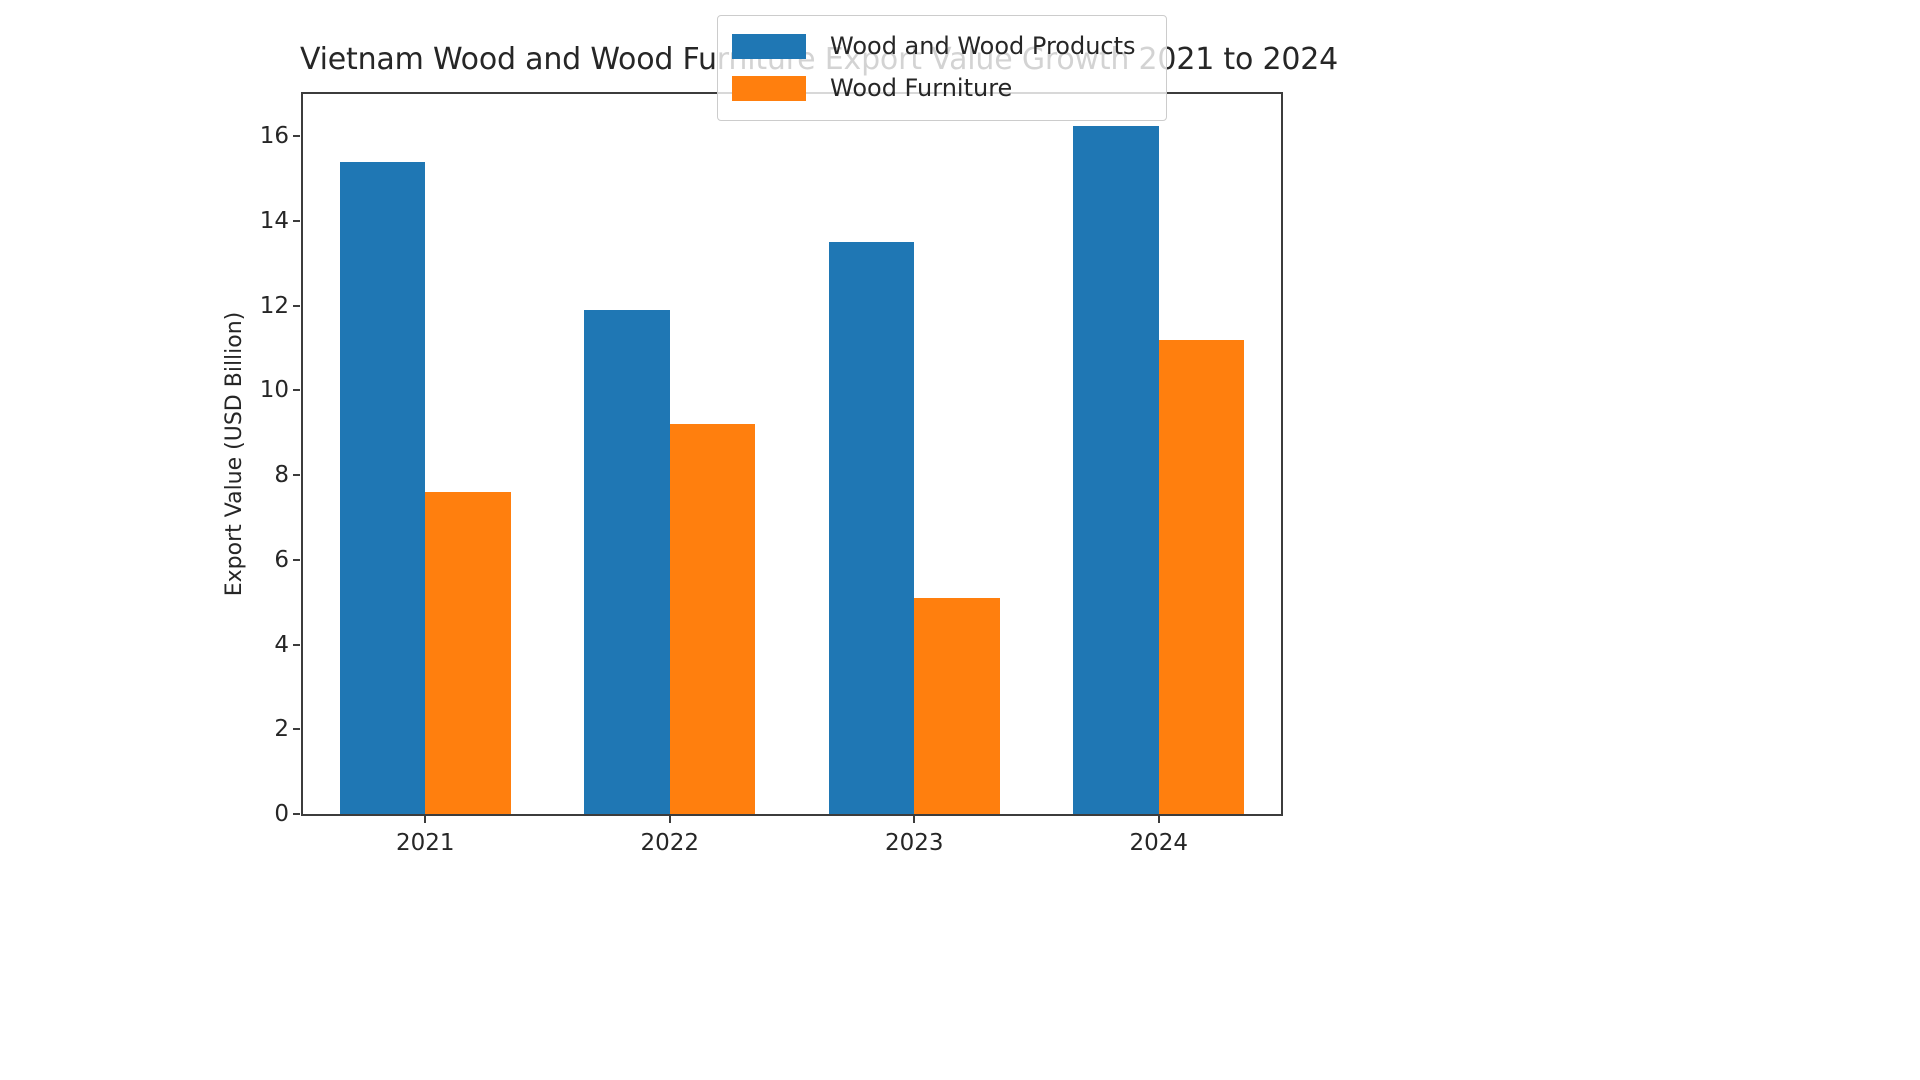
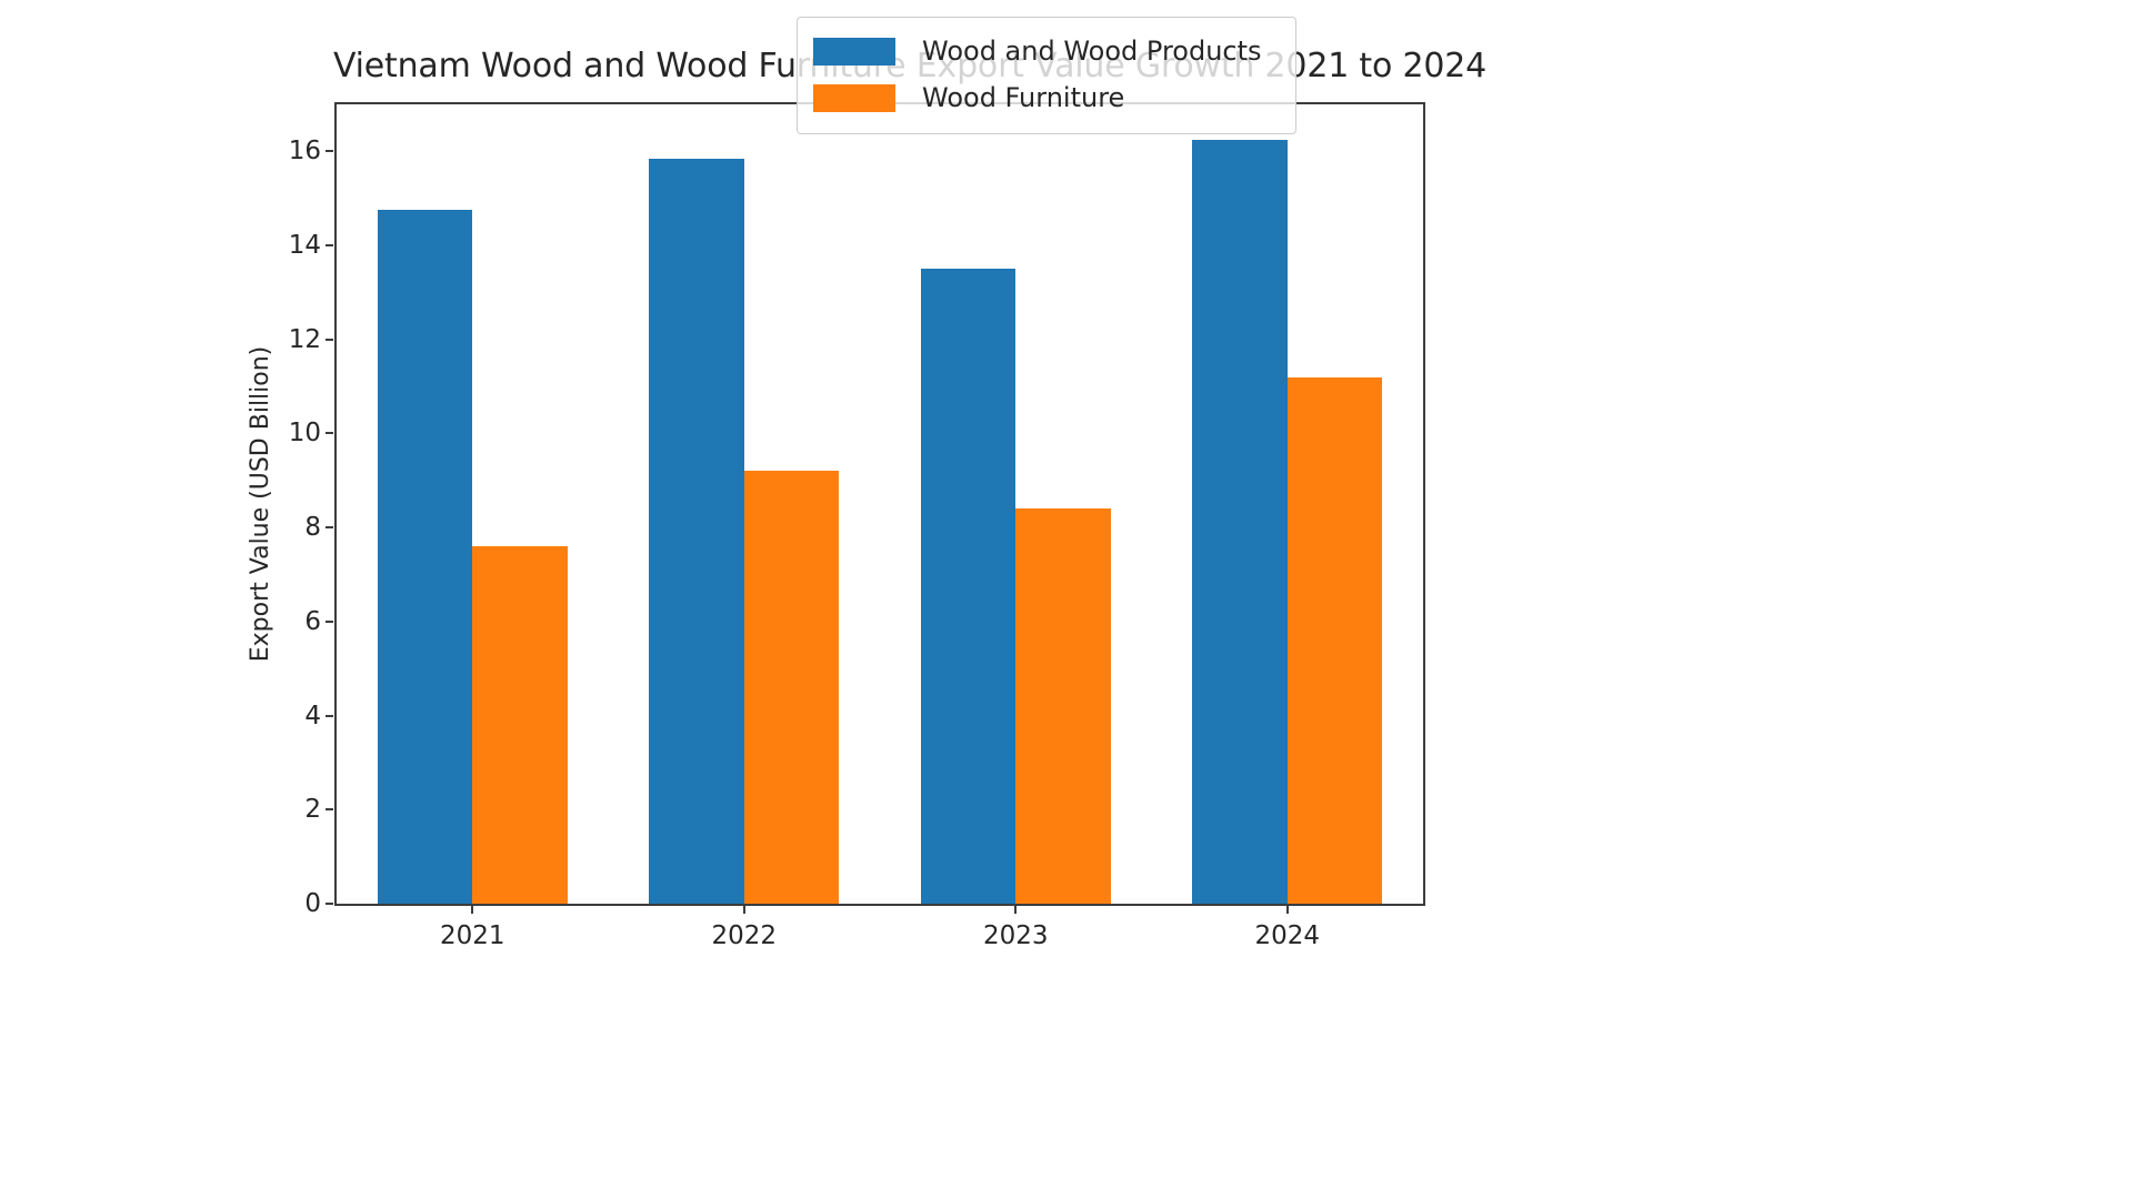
Wood and Wood Products/2021: 15.4 -> 14.8
Wood and Wood Products/2022: 11.9 -> 15.8
Wood Furniture/2023: 5.1 -> 8.4
